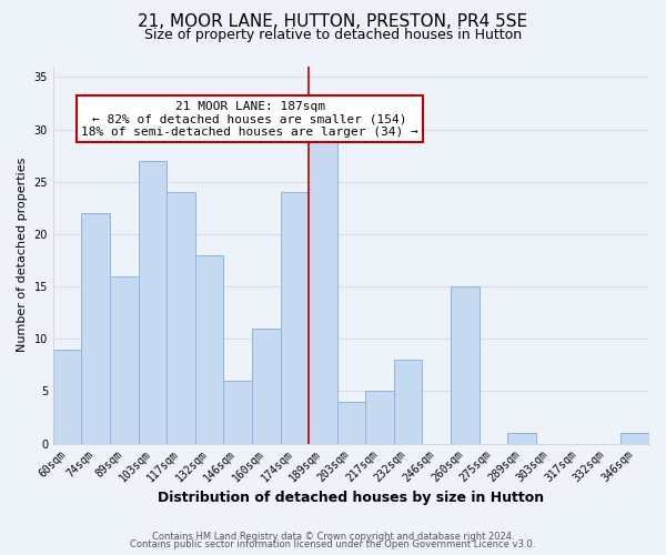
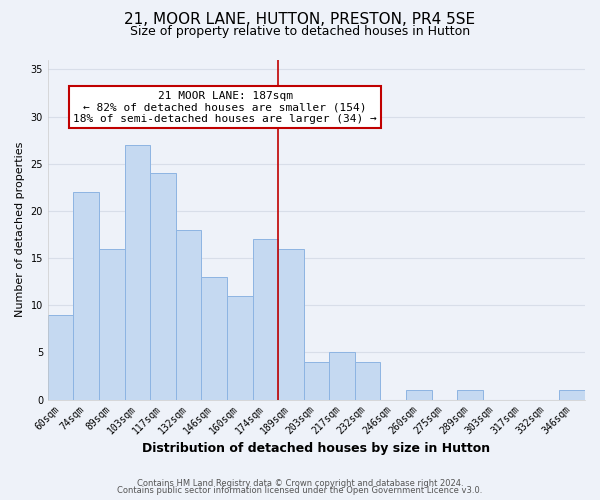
146sqm: 6 -> 13
174sqm: 24 -> 17
189sqm: 29 -> 16
232sqm: 8 -> 4
260sqm: 15 -> 1
